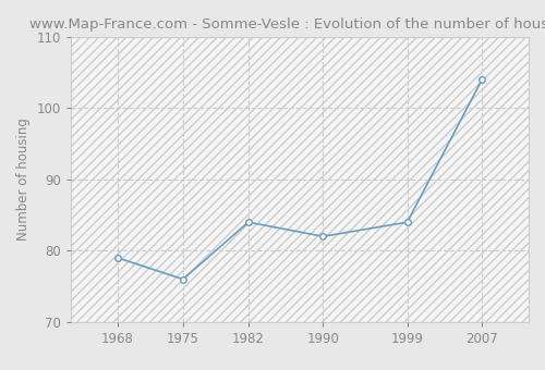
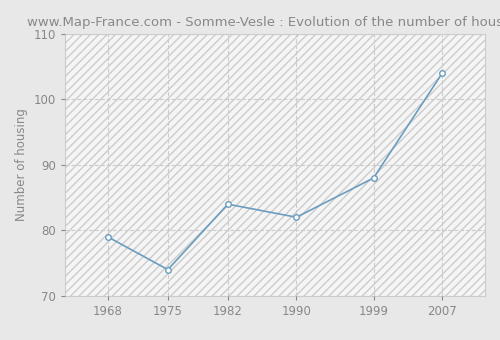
1975: 76 -> 74
1999: 84 -> 88
